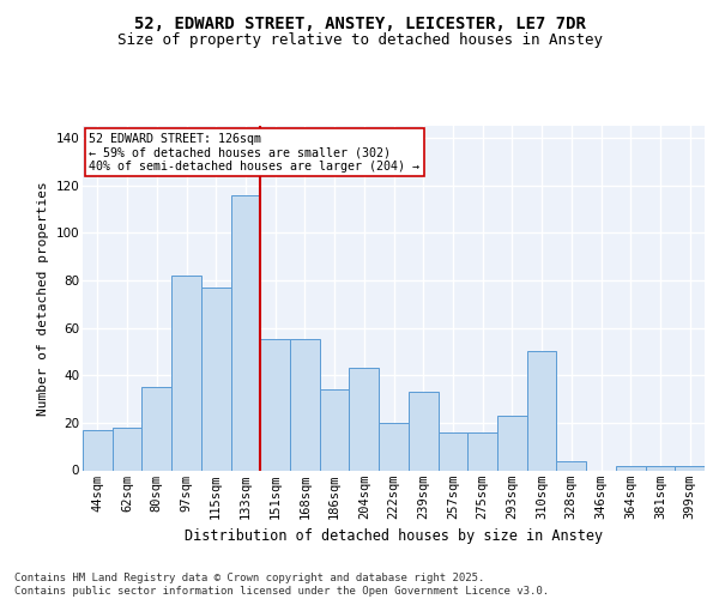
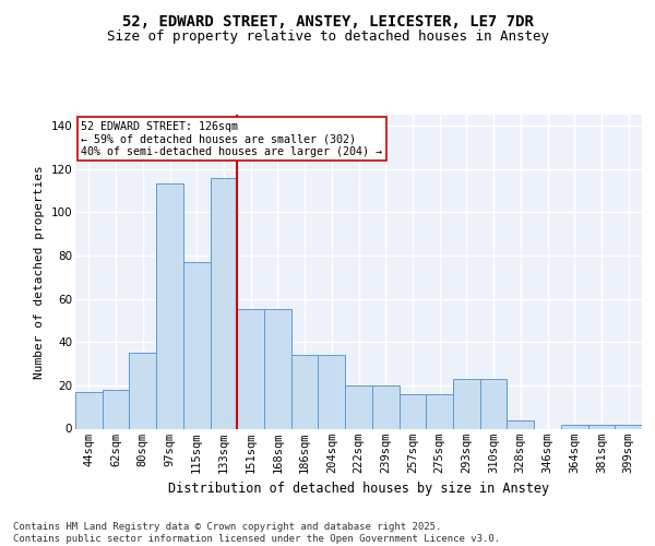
97sqm: 82 -> 113
204sqm: 43 -> 34
239sqm: 33 -> 20
310sqm: 50 -> 23
